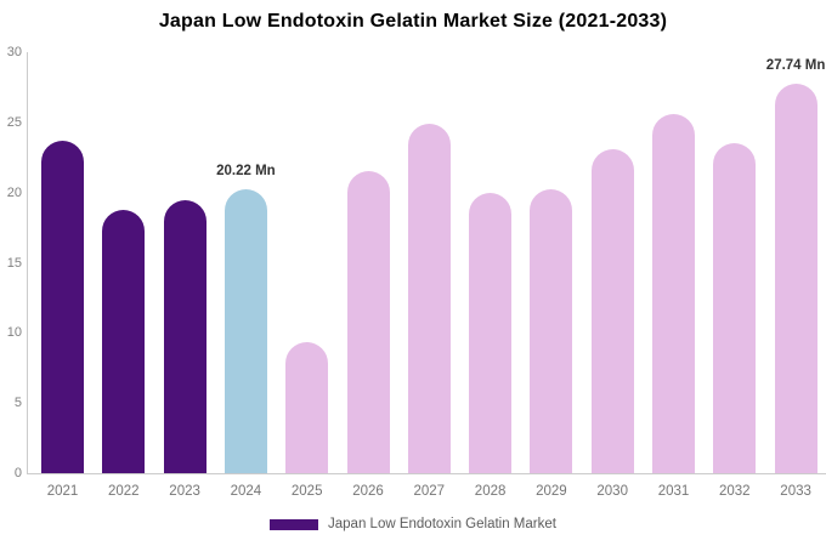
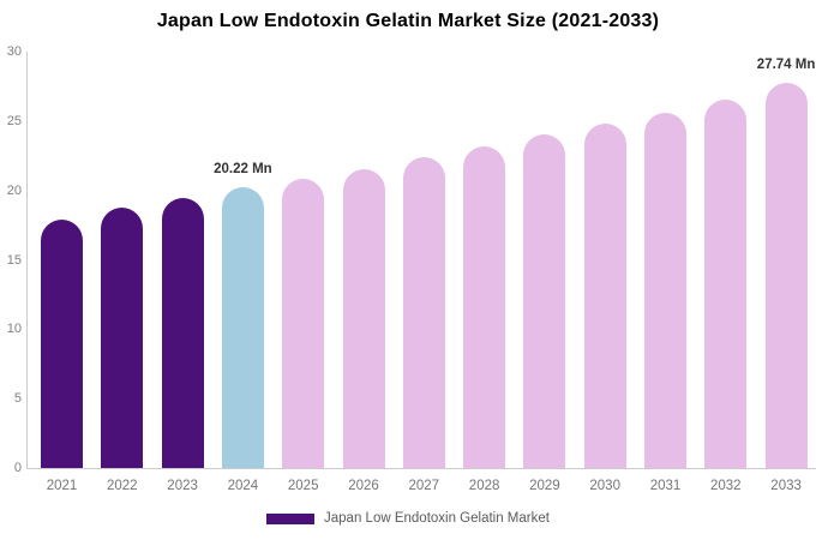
2021: 23.7 -> 17.9
2025: 9.3 -> 20.9
2027: 24.9 -> 22.4
2028: 20.0 -> 23.2
2029: 20.2 -> 24.0
2030: 23.1 -> 24.8
2032: 23.5 -> 26.5
